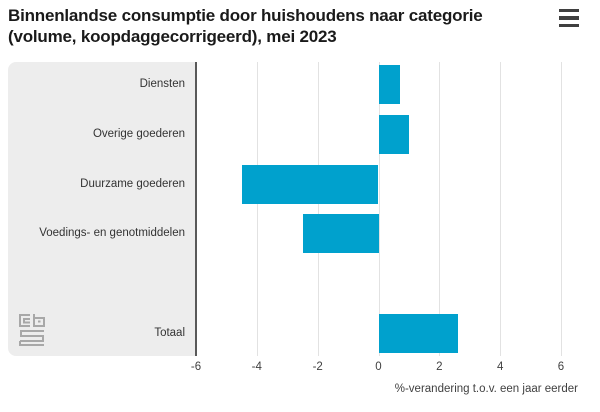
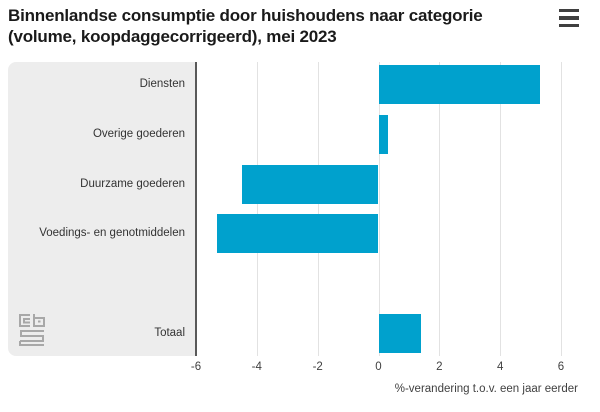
Diensten: 0.7 -> 5.3
Overige goederen: 1.0 -> 0.3
Voedings- en genotmiddelen: -2.5 -> -5.3
Totaal: 2.6 -> 1.4
